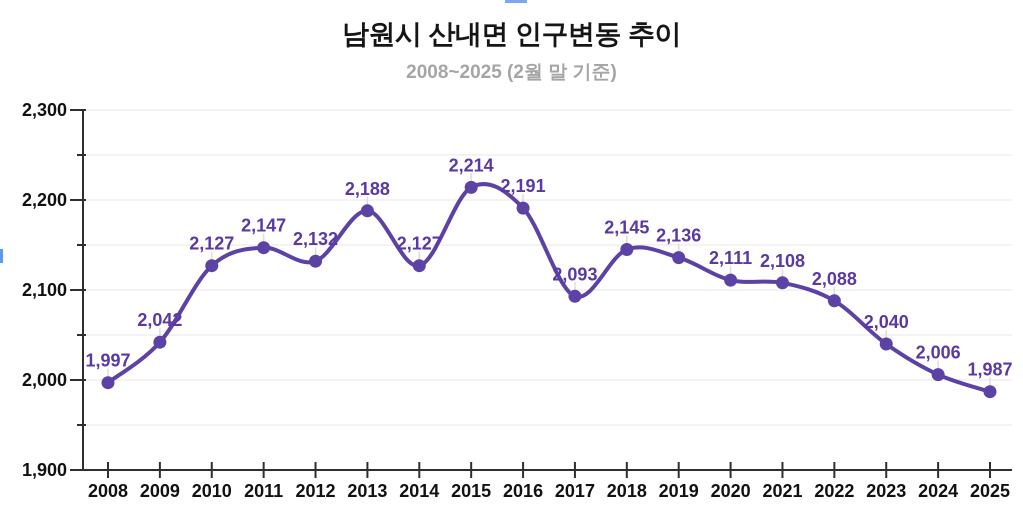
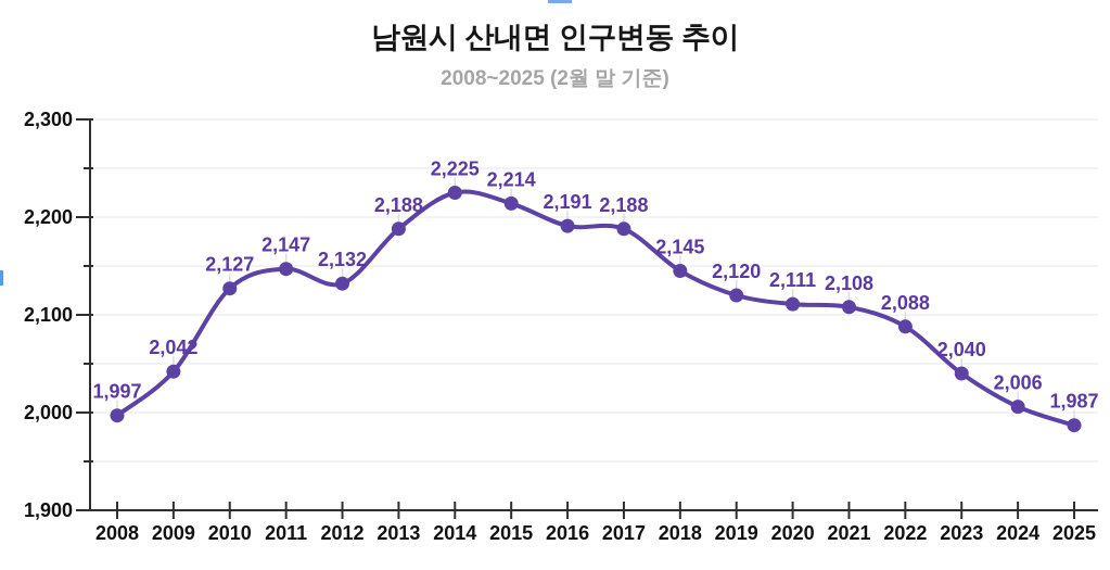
2014: 2,127 -> 2,225
2017: 2,093 -> 2,188
2019: 2,136 -> 2,120
